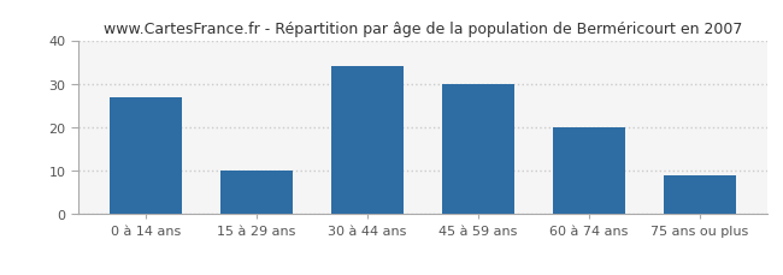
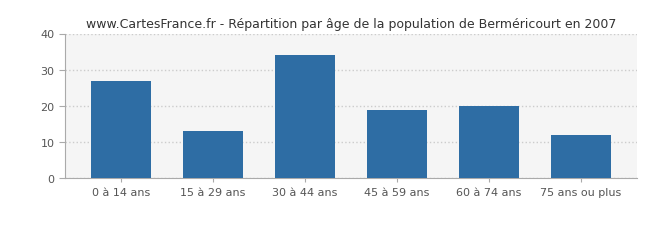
15 à 29 ans: 10 -> 13
45 à 59 ans: 30 -> 19
75 ans ou plus: 9 -> 12
